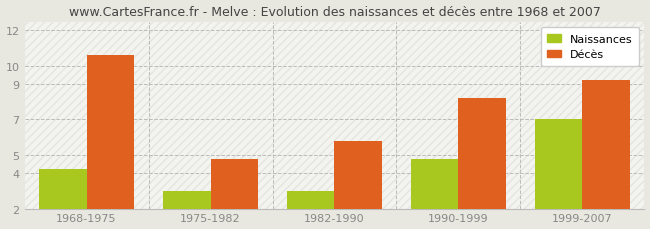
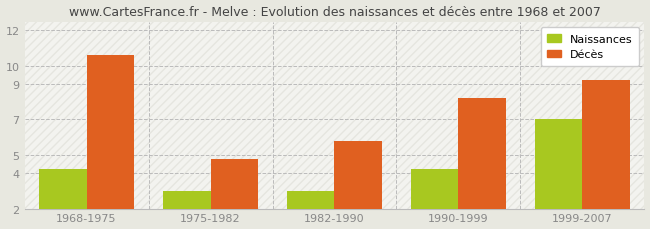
Naissances/1990-1999: 4.8 -> 4.2
